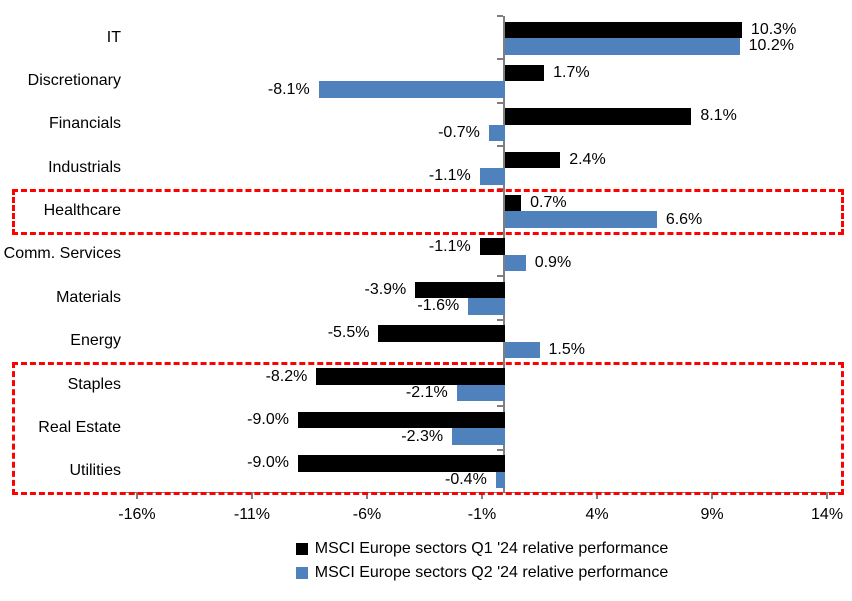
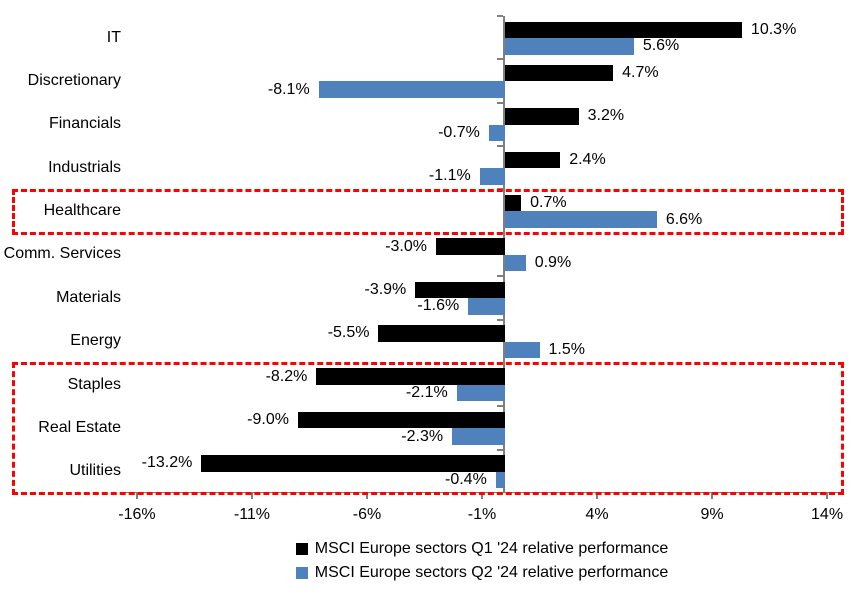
MSCI Europe sectors Q2 '24 relative performance/IT: 10.2% -> 5.6%
MSCI Europe sectors Q1 '24 relative performance/Discretionary: 1.7% -> 4.7%
MSCI Europe sectors Q1 '24 relative performance/Financials: 8.1% -> 3.2%
MSCI Europe sectors Q1 '24 relative performance/Comm. Services: -1.1% -> -3.0%
MSCI Europe sectors Q1 '24 relative performance/Utilities: -9.0% -> -13.2%
